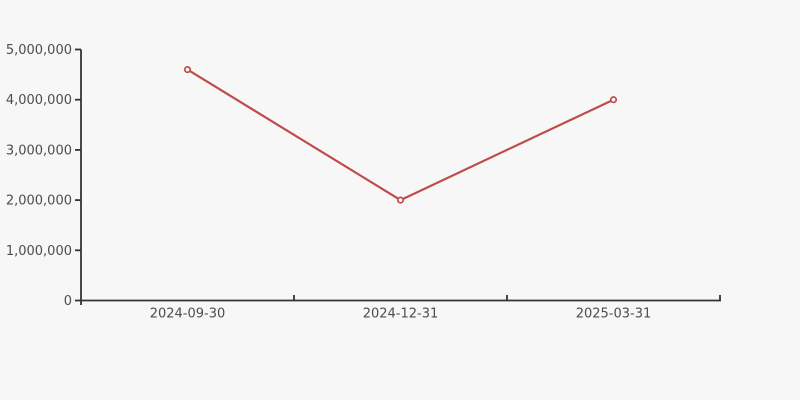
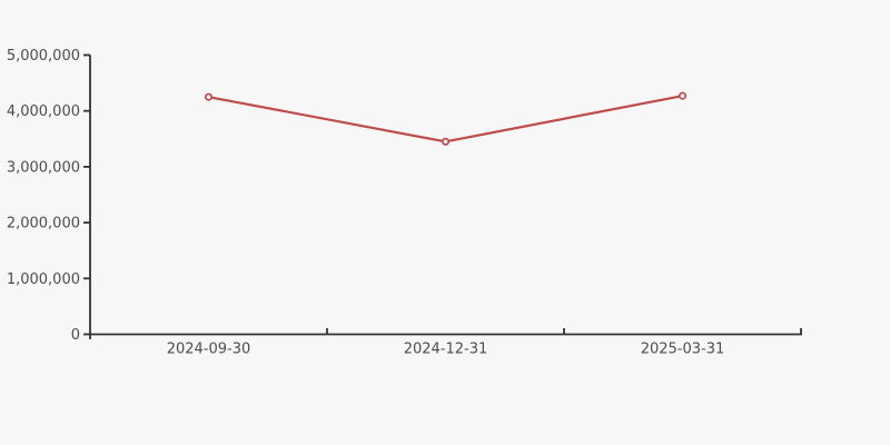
2024-09-30: 4600000 -> 4200000
2024-12-31: 2000000 -> 3400000
2025-03-31: 4000000 -> 4300000
